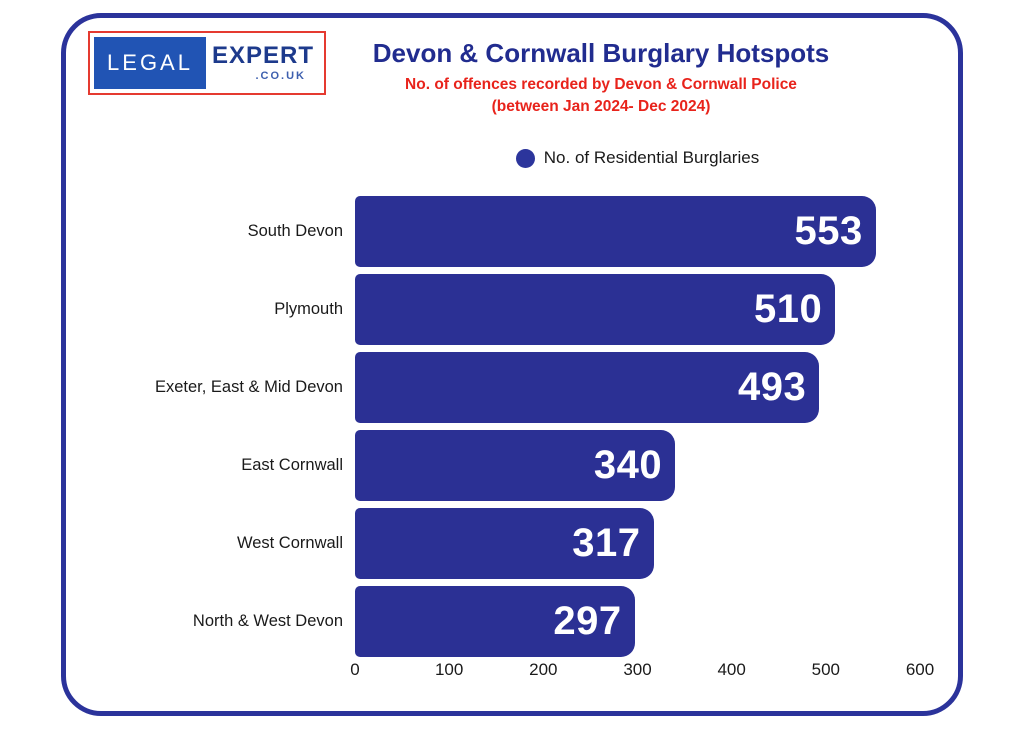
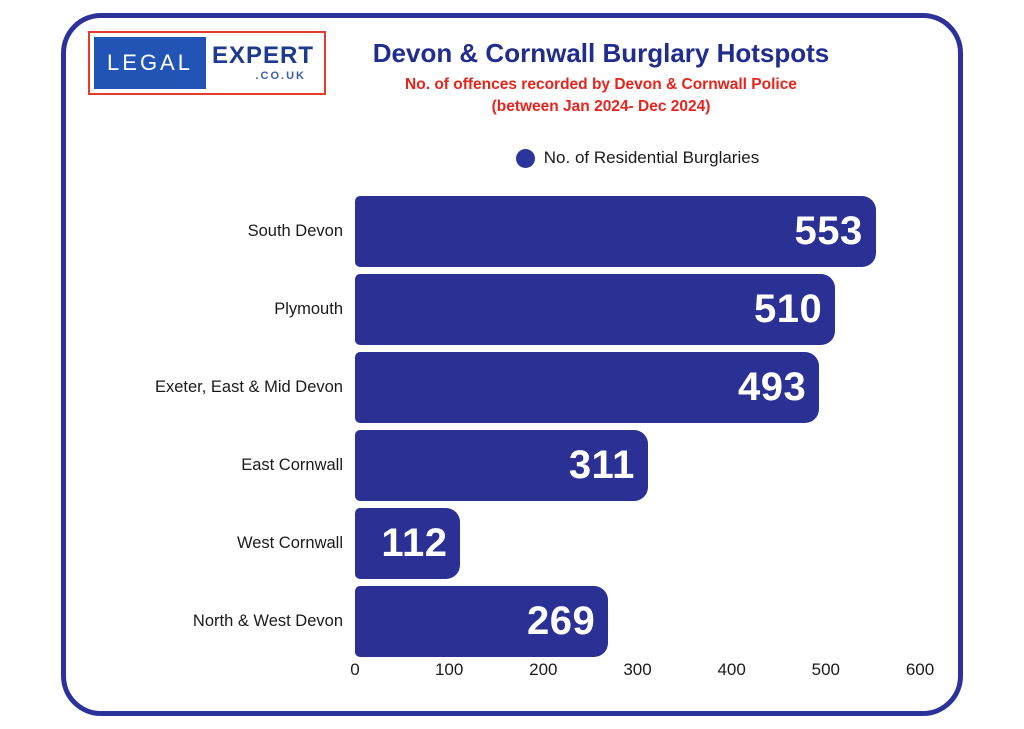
East Cornwall: 340 -> 311
West Cornwall: 317 -> 112
North & West Devon: 297 -> 269
